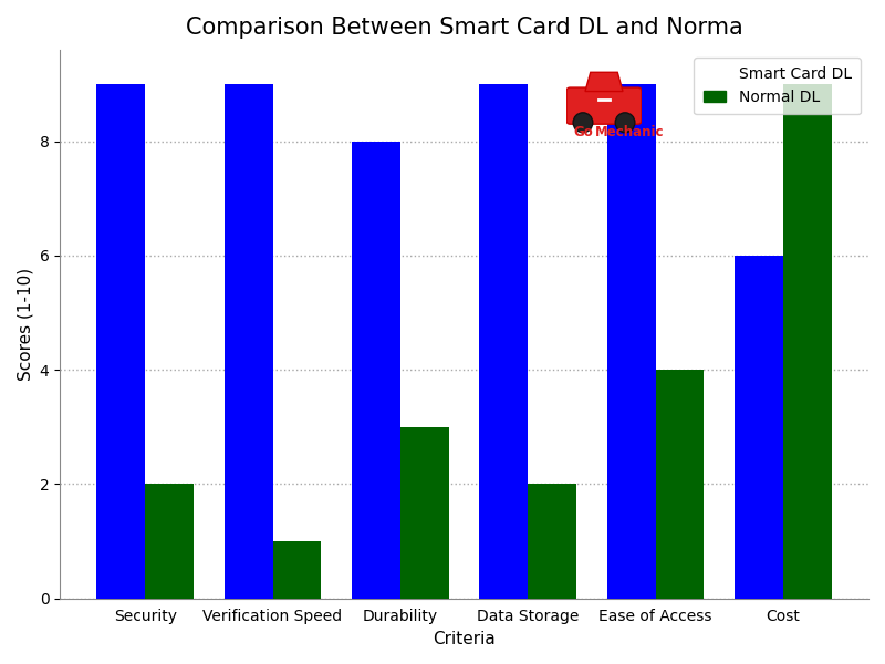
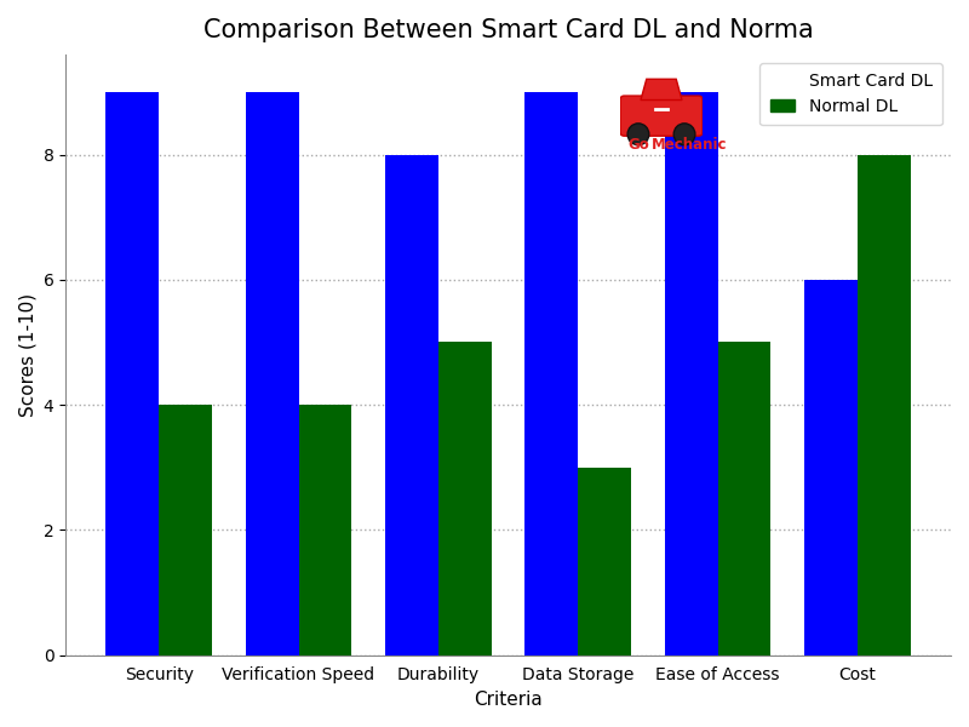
Normal DL/Security: 2 -> 4
Normal DL/Verification Speed: 1 -> 4
Normal DL/Durability: 3 -> 5
Normal DL/Data Storage: 2 -> 3
Normal DL/Ease of Access: 4 -> 5
Normal DL/Cost: 9 -> 8
